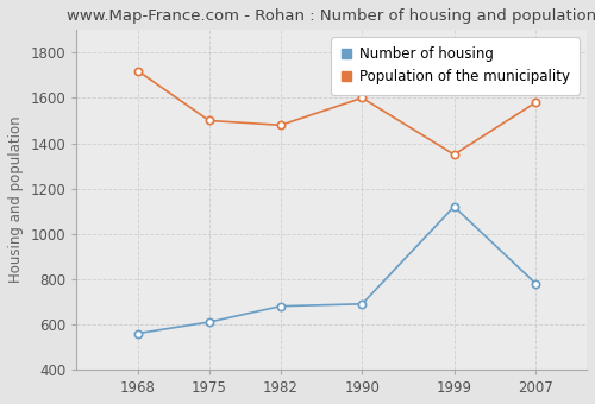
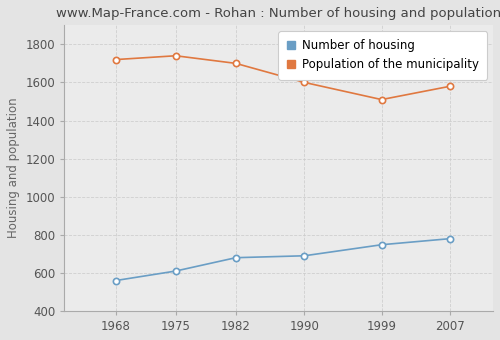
Population of the municipality/1975: 1500 -> 1740
Population of the municipality/1982: 1480 -> 1700
Number of housing/1999: 1120 -> 750
Population of the municipality/1999: 1350 -> 1510
